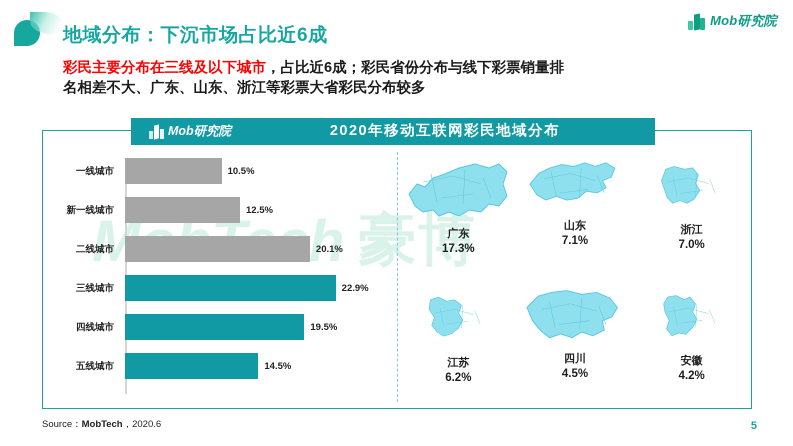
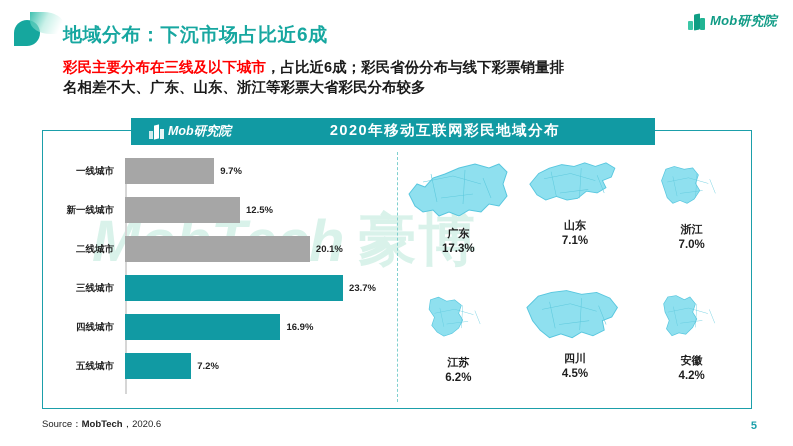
一线城市: 10.5% -> 9.7%
三线城市: 22.9% -> 23.7%
四线城市: 19.5% -> 16.9%
五线城市: 14.5% -> 7.2%
